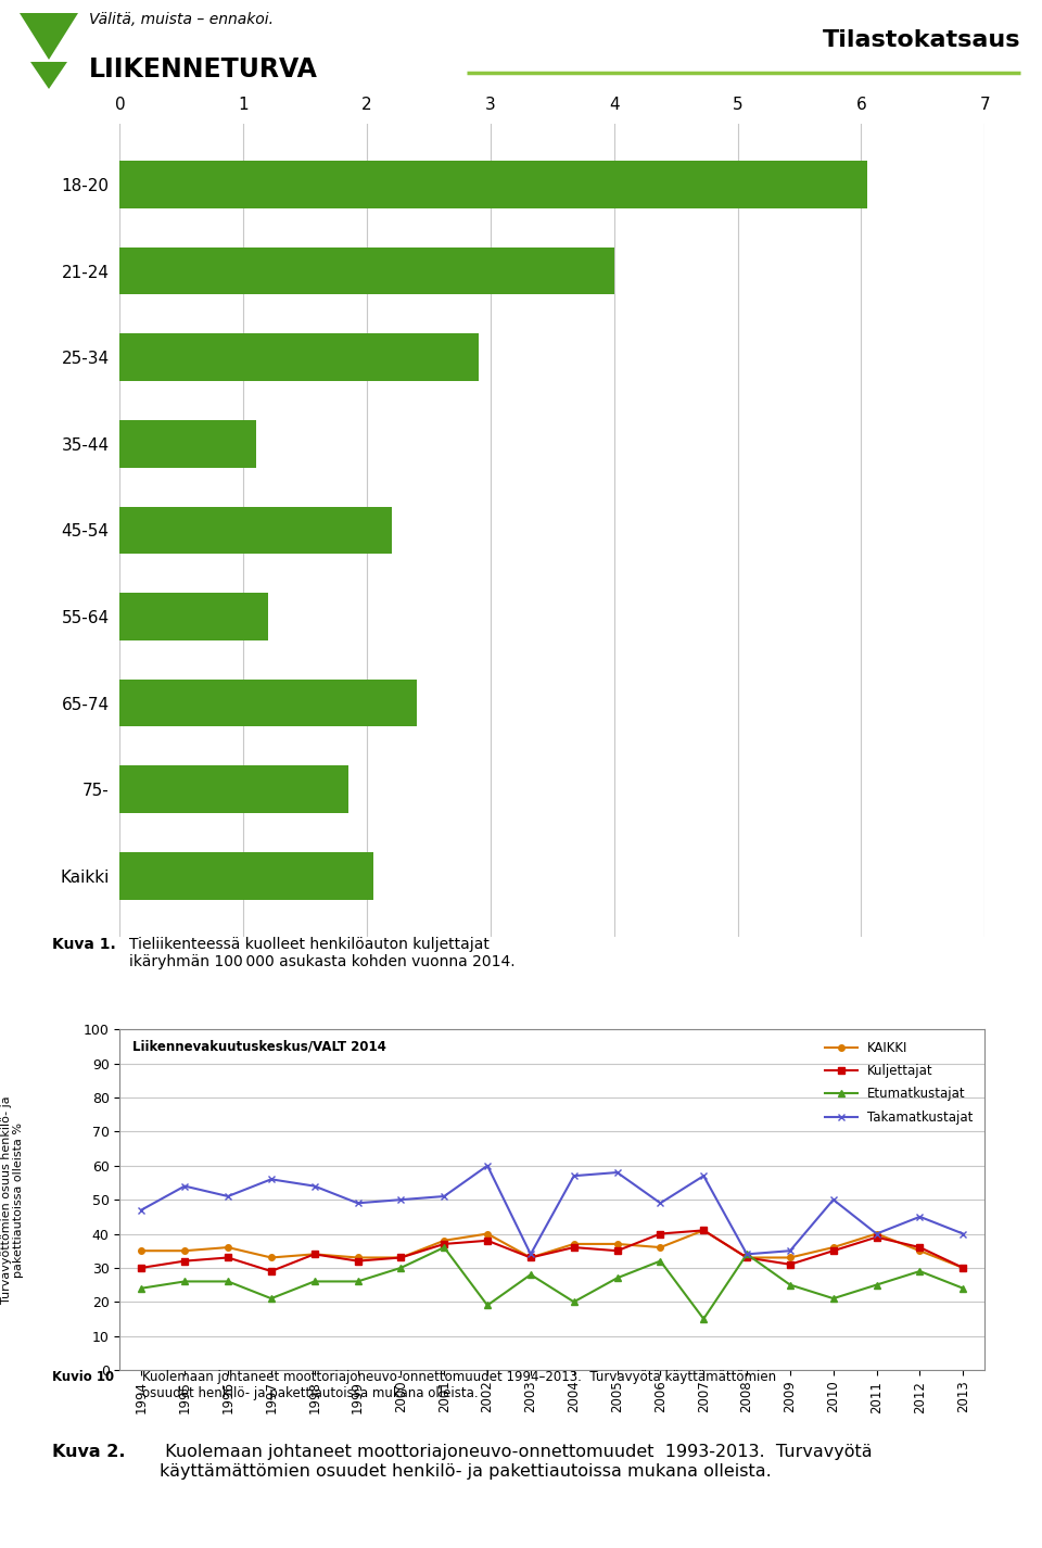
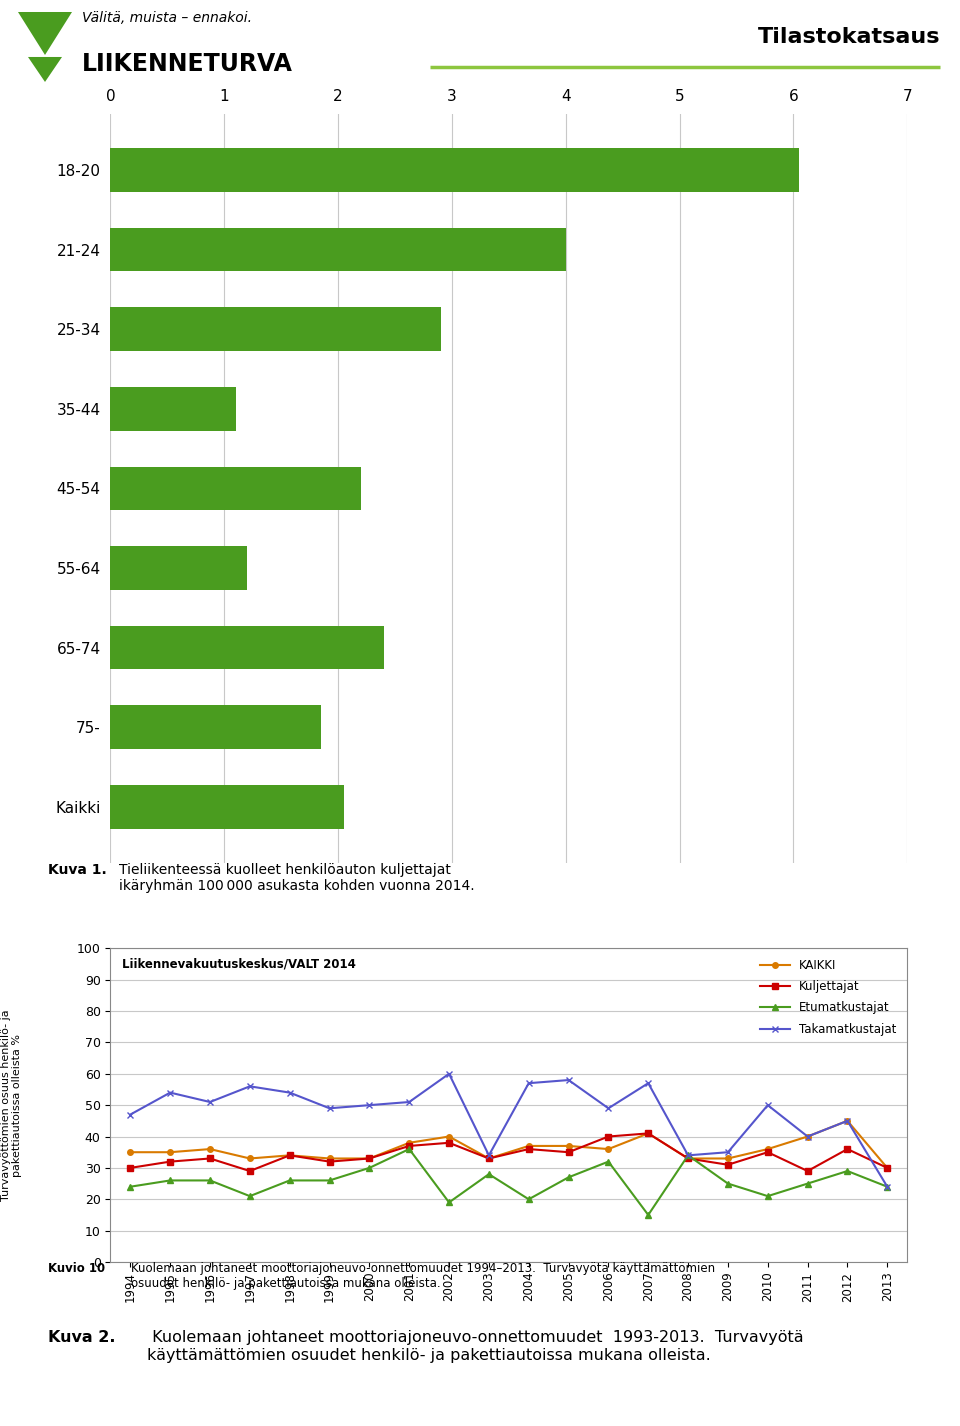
Kuljettajat/2011: 39 -> 29
KAIKKI/2012: 35 -> 45
Takamatkustajat/2013: 40 -> 24
